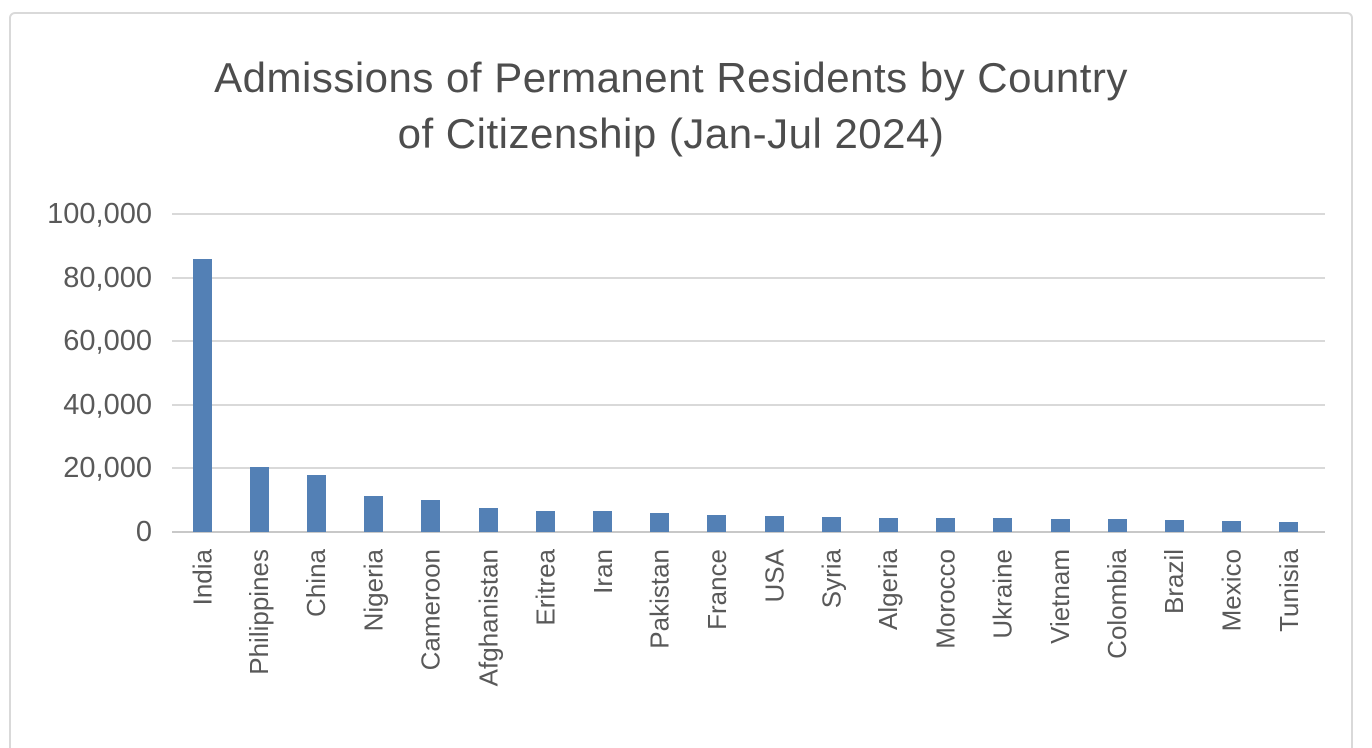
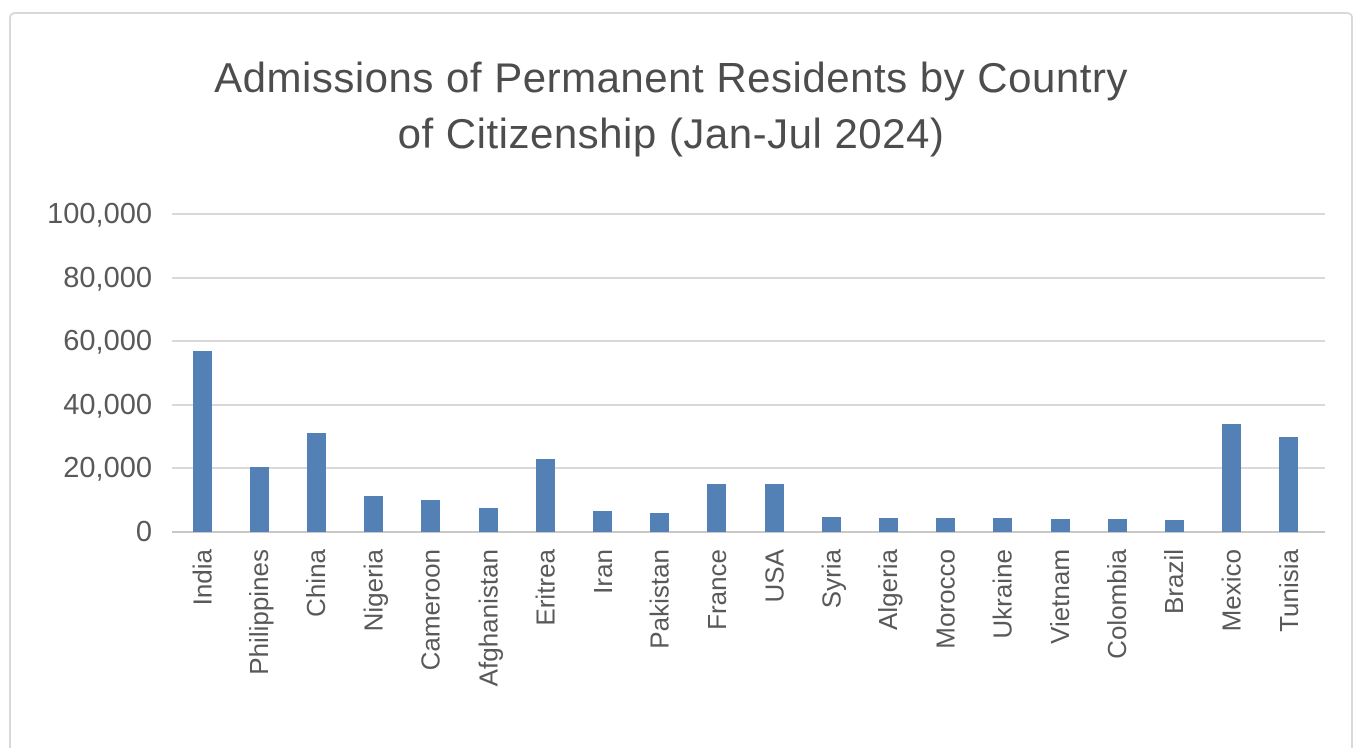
India: 86000 -> 57000
China: 18000 -> 31000
Eritrea: 7000 -> 23000
France: 5000 -> 15000
USA: 5000 -> 15000
Mexico: 4000 -> 34000
Tunisia: 3000 -> 30000
